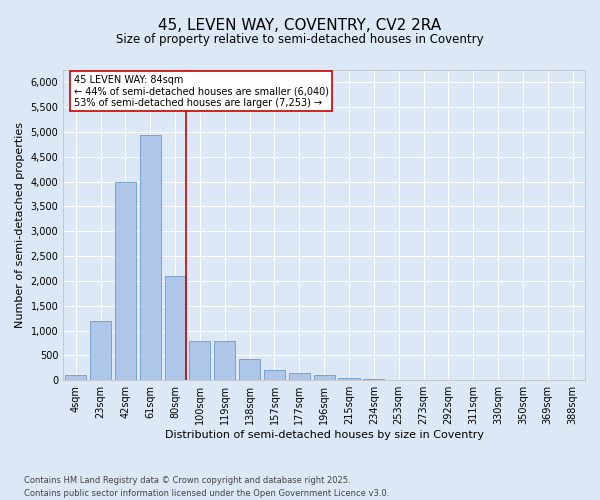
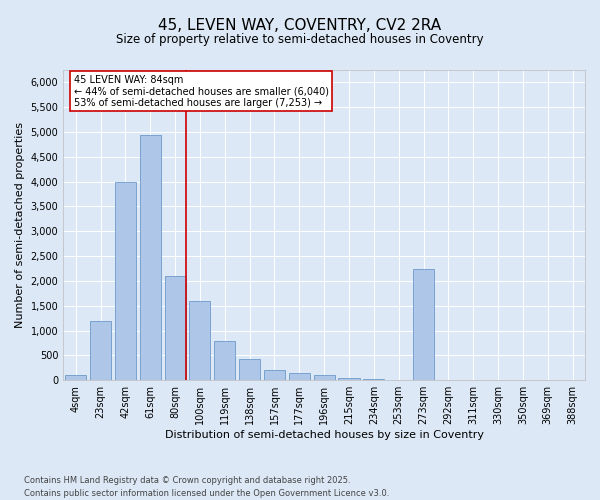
100sqm: 800 -> 1,600
273sqm: 0 -> 2,250
